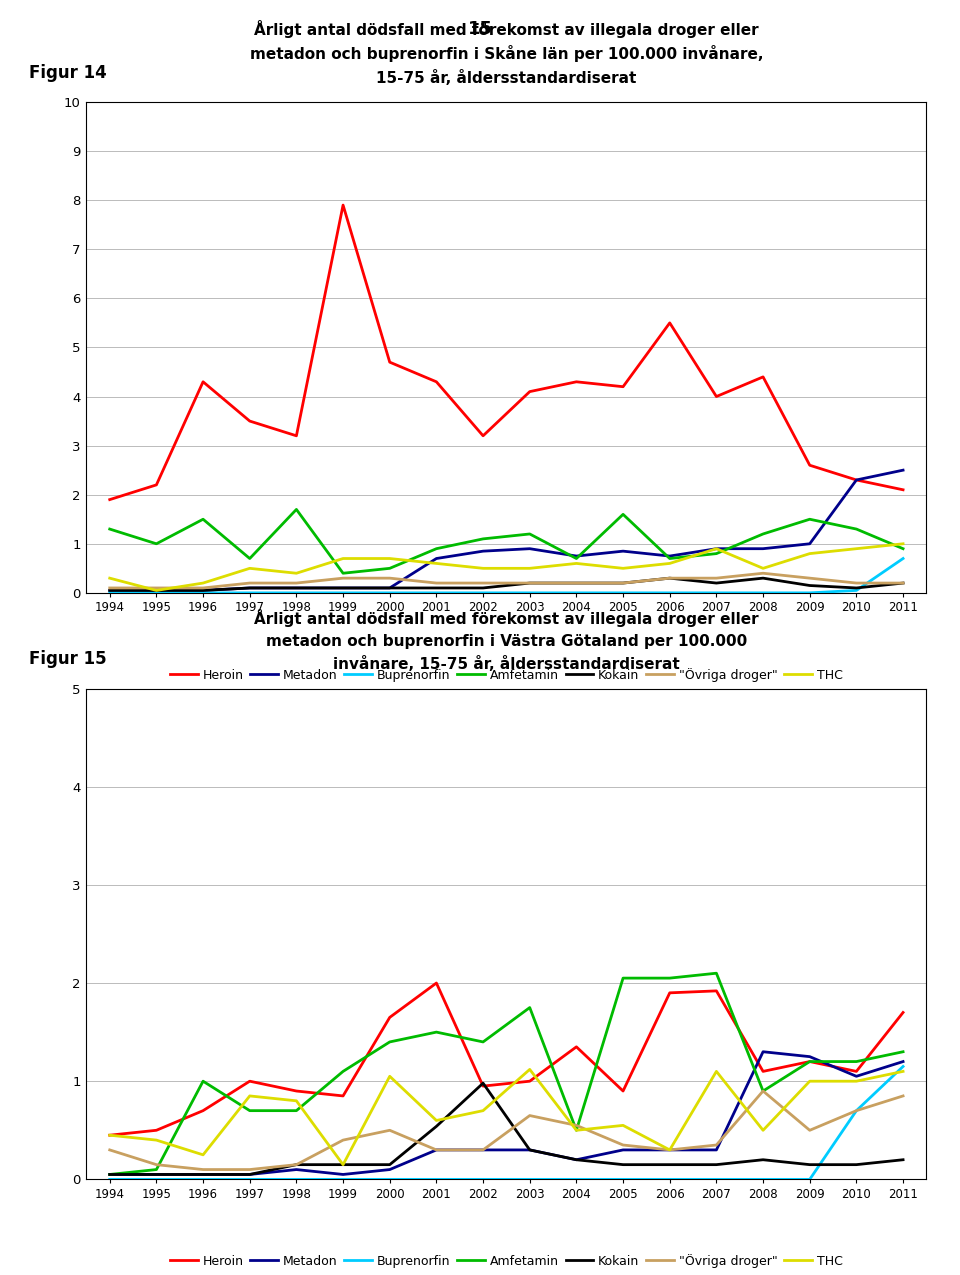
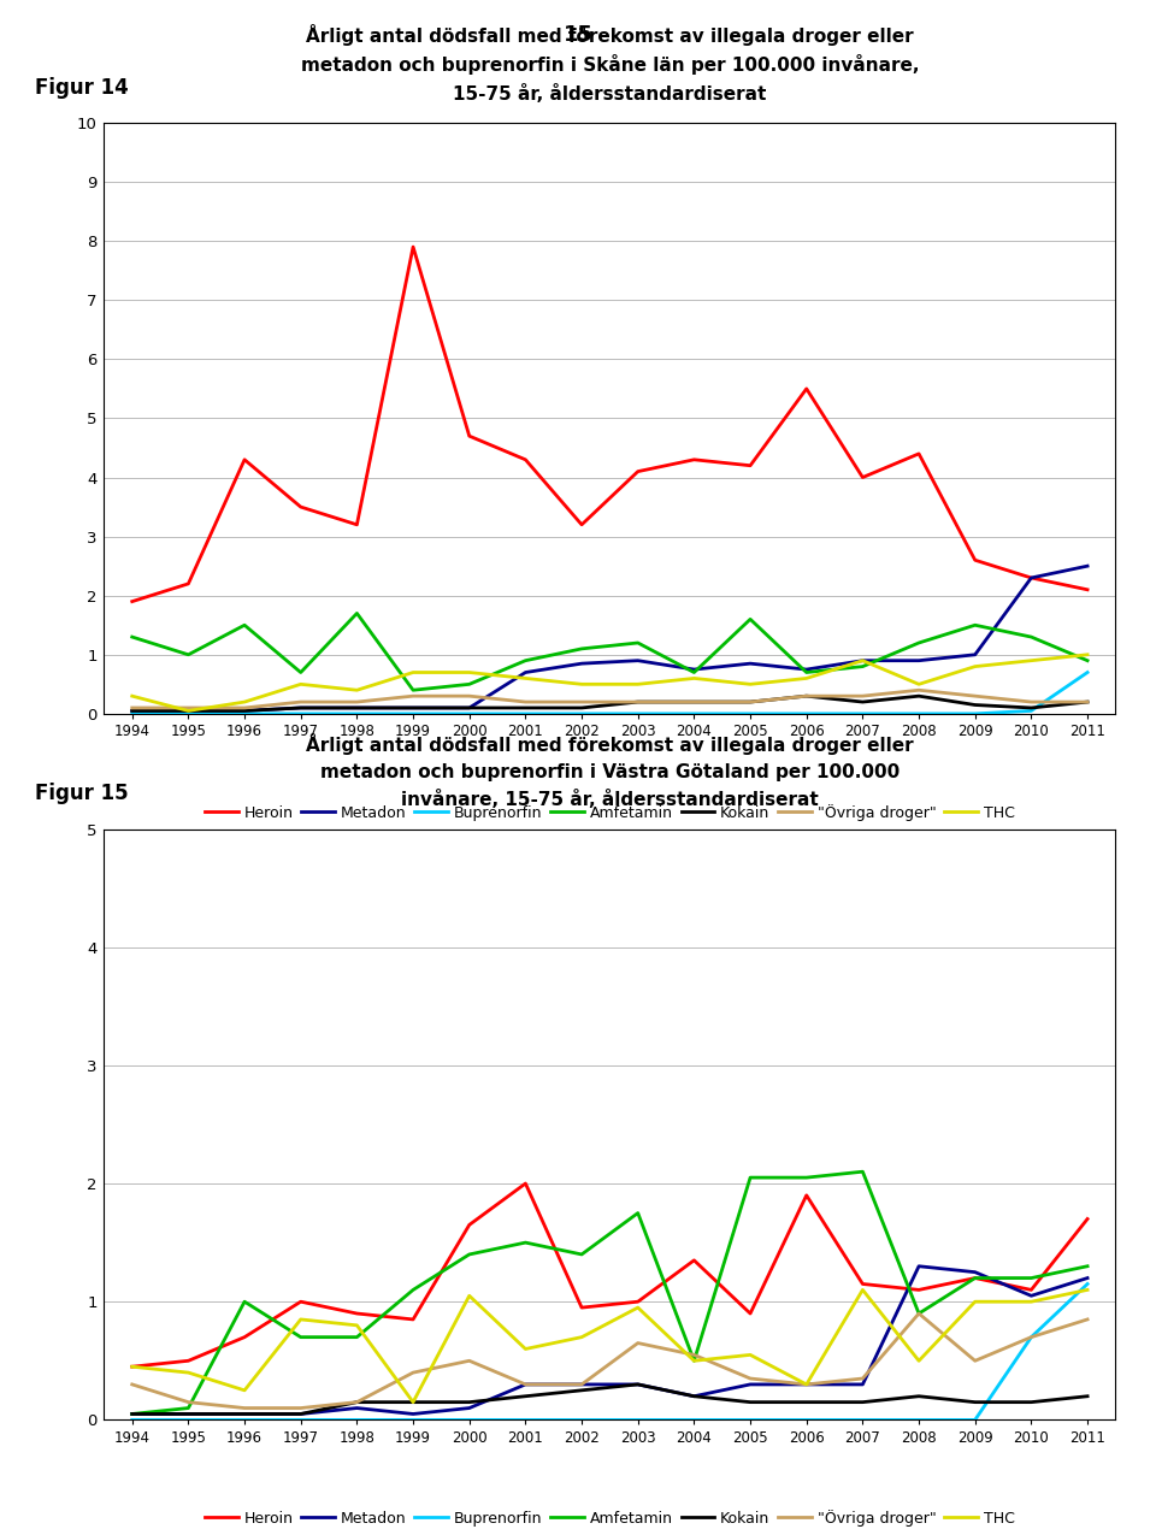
Kokain/2001: 0.54 -> 0.20
Kokain/2002: 0.98 -> 0.25
THC/2003: 1.12 -> 0.95
Heroin/2007: 1.92 -> 1.15
